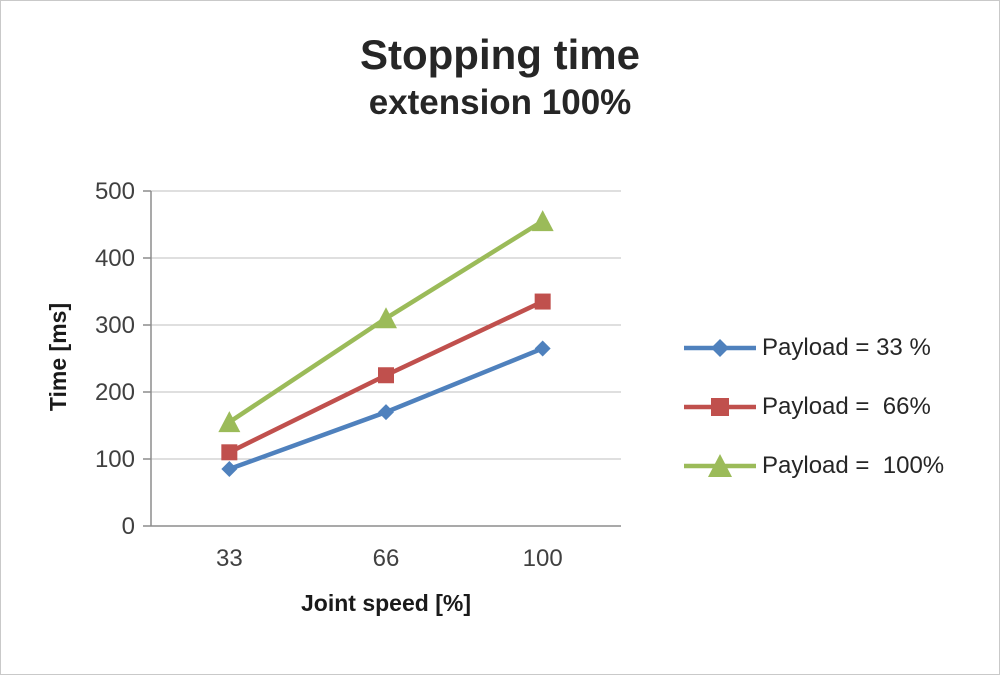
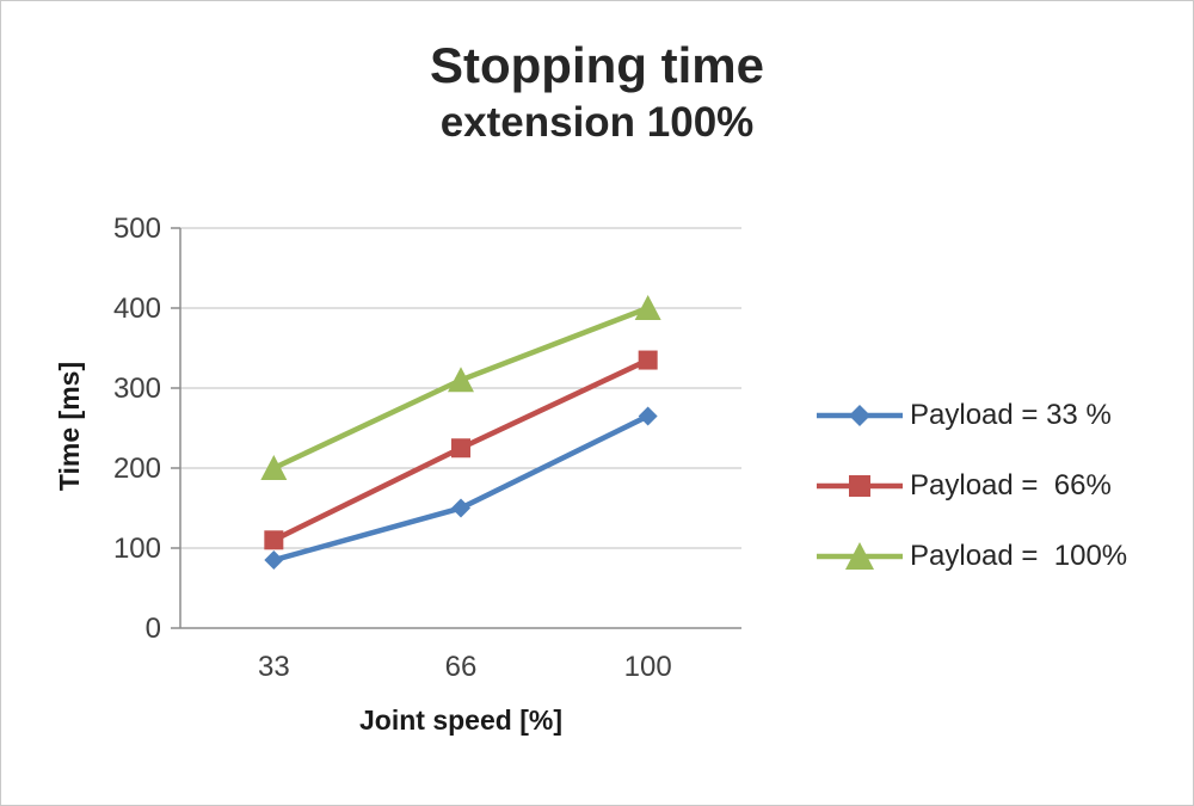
Payload = 100%/33: 160 -> 200
Payload = 33 %/66: 170 -> 150
Payload = 100%/100: 460 -> 400
